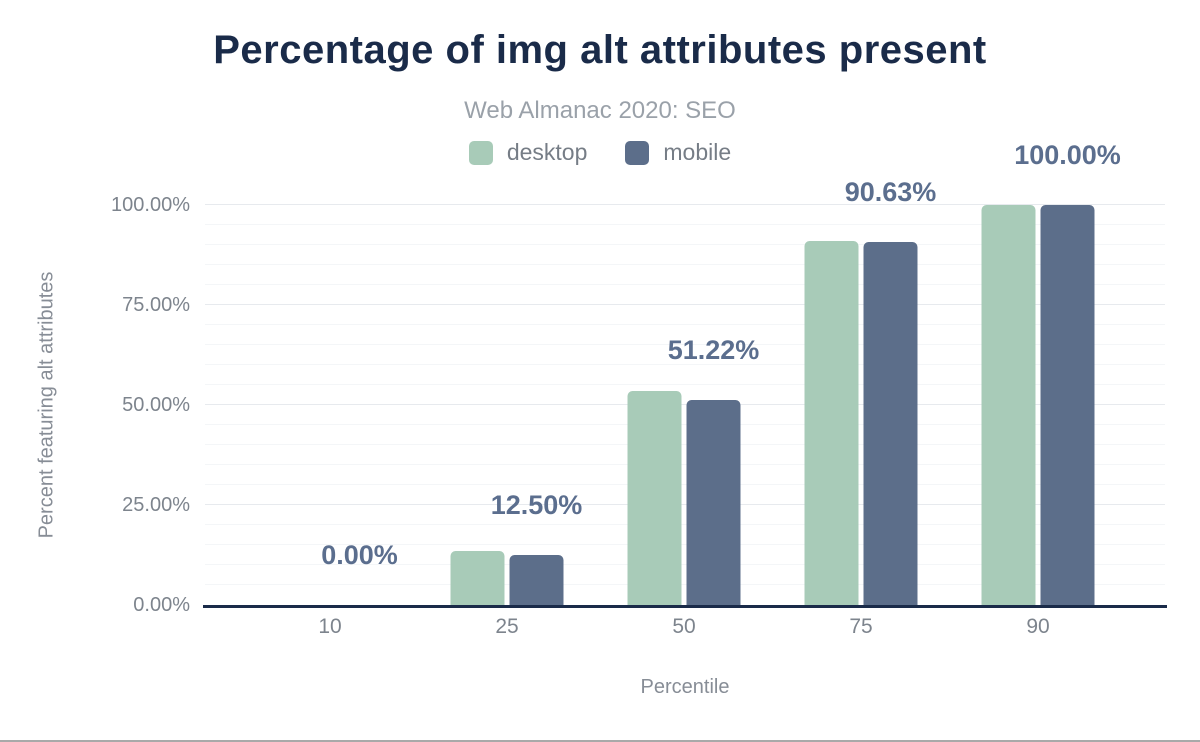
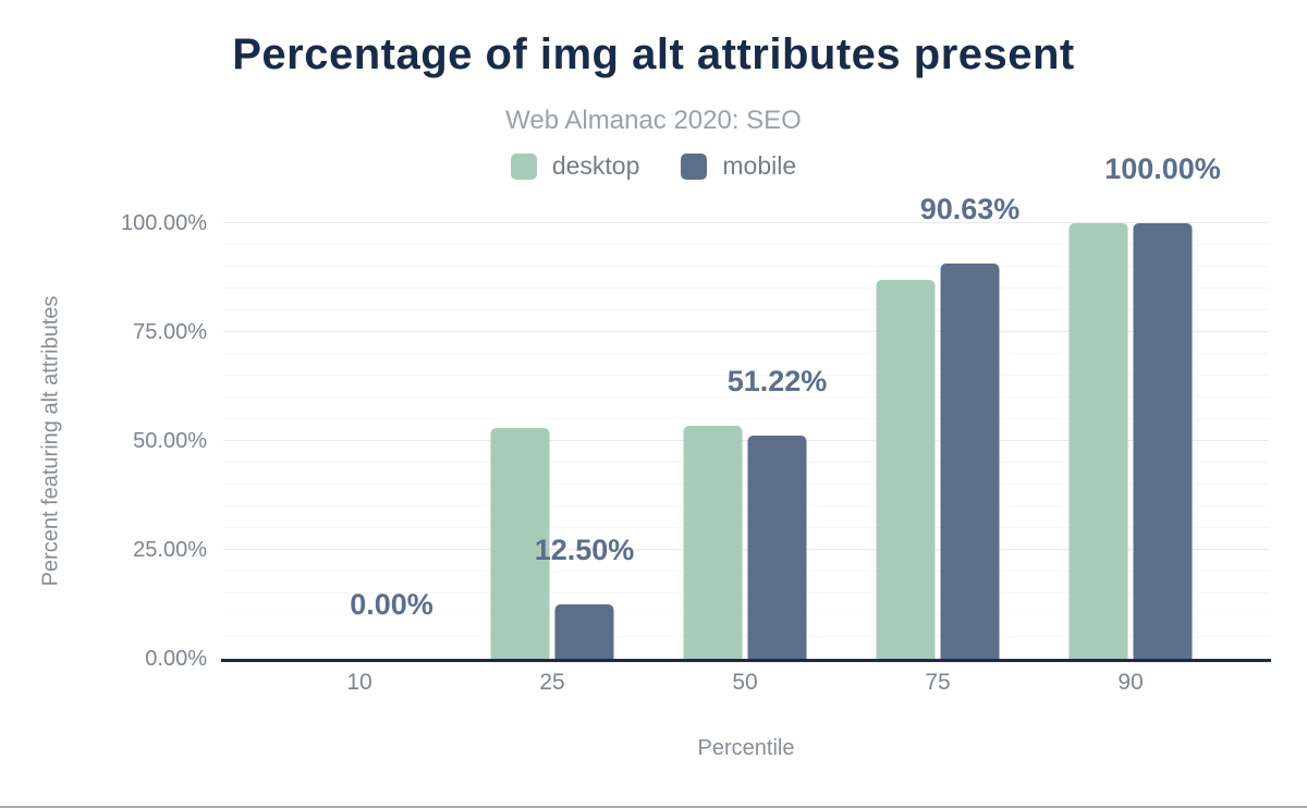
desktop/25: 14% -> 53%
desktop/75: 91% -> 87%
